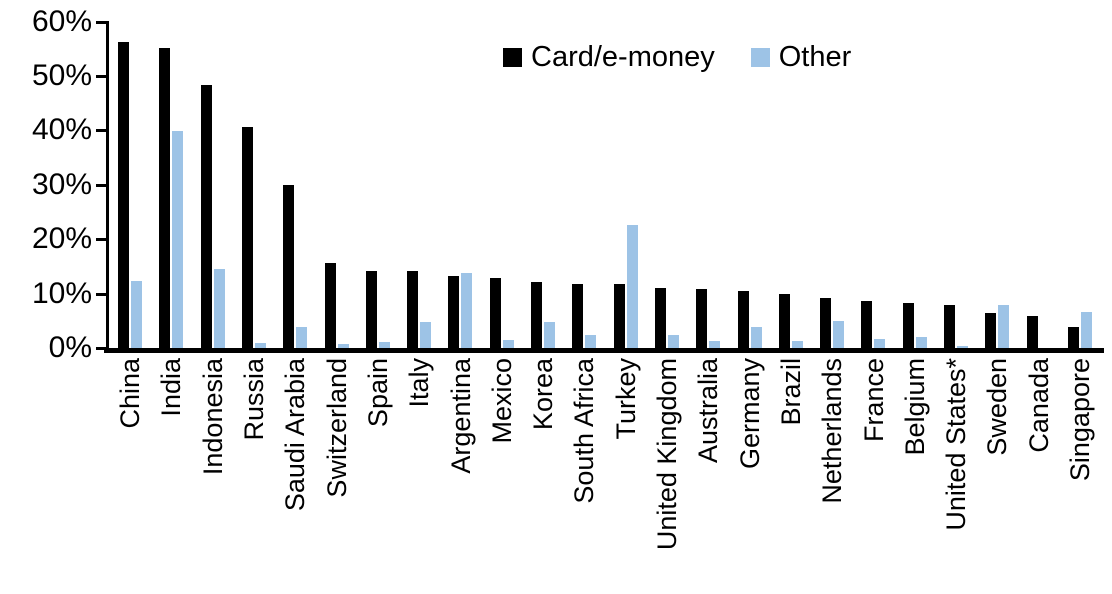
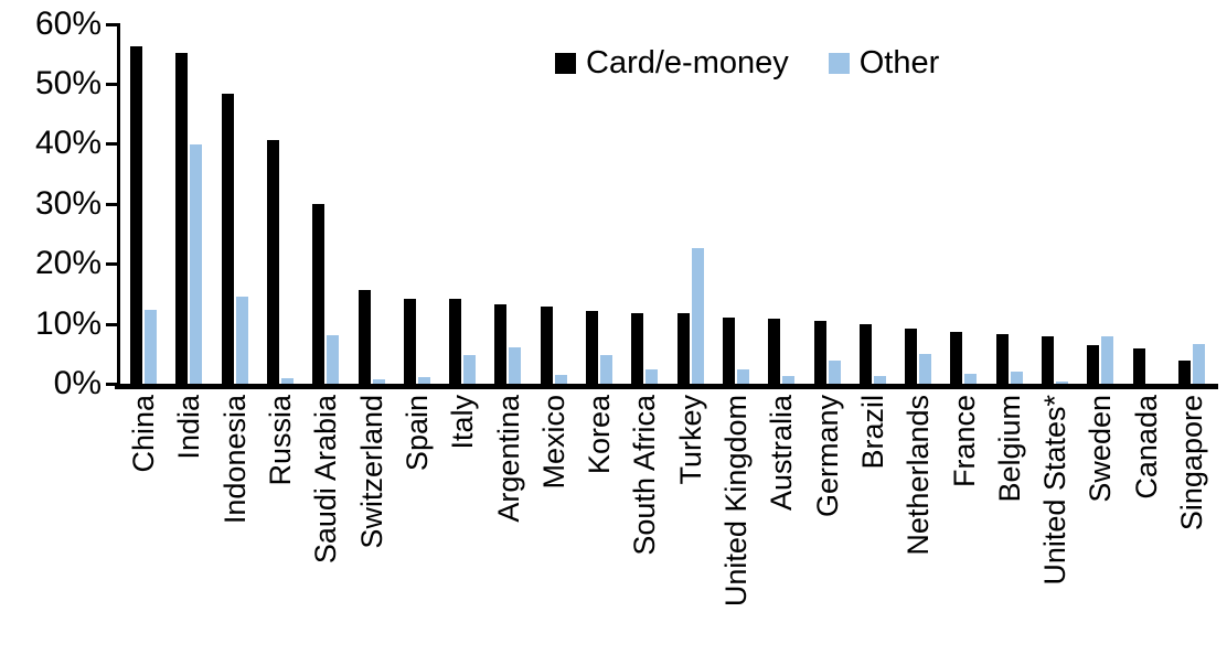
Other/Saudi Arabia: 4% -> 8%
Other/Argentina: 14% -> 6%
